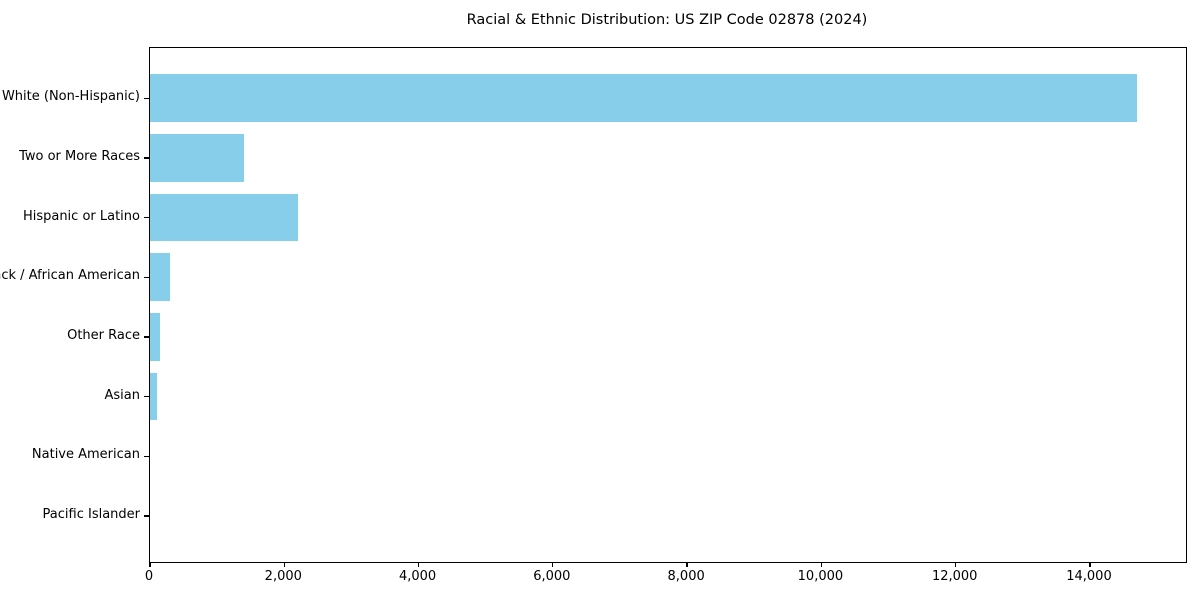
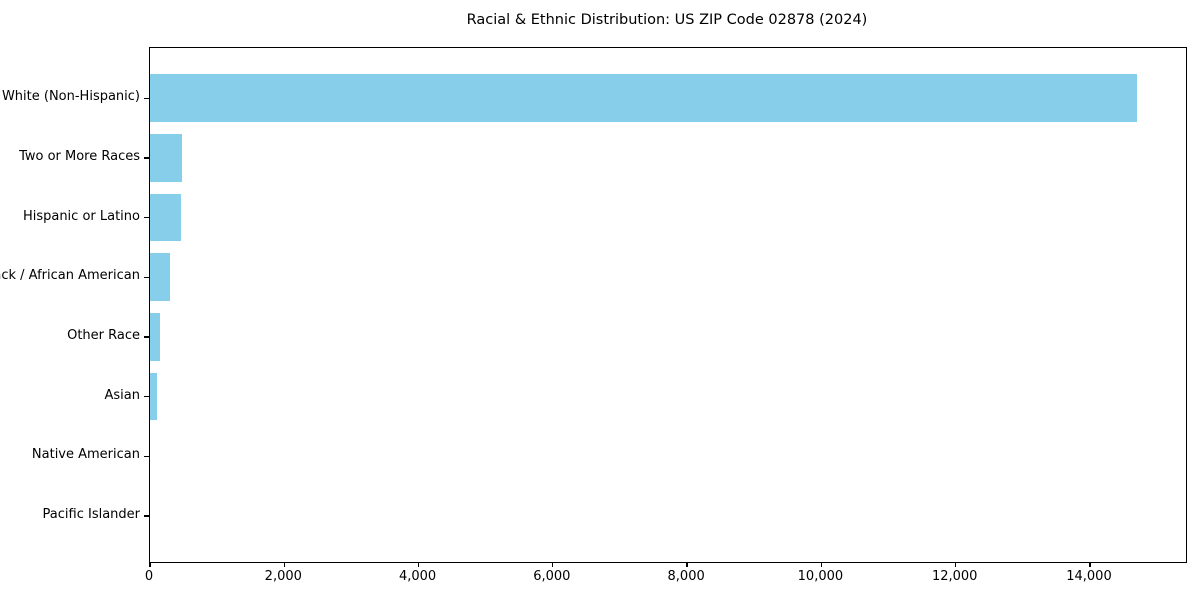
Two or More Races: 1400 -> 500
Hispanic or Latino: 2200 -> 500
